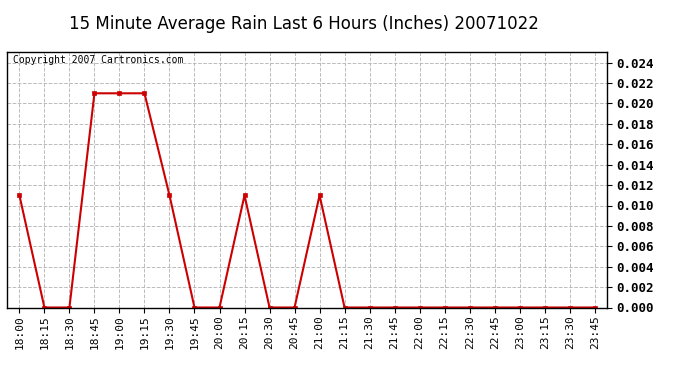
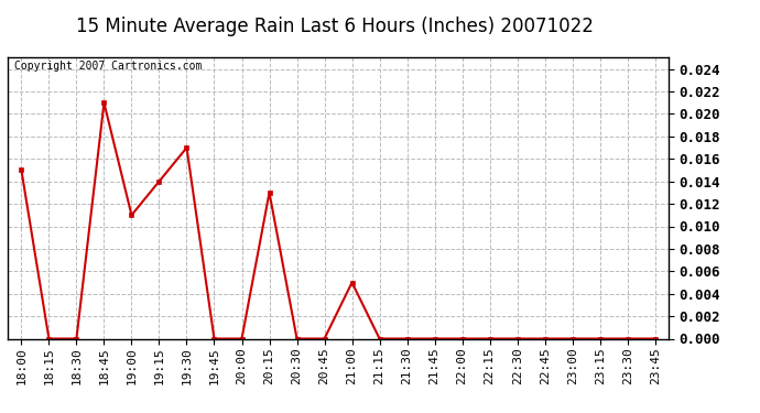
18:00: 0.011 -> 0.015
19:00: 0.021 -> 0.011
19:15: 0.021 -> 0.014
19:30: 0.011 -> 0.017
20:15: 0.011 -> 0.013
21:00: 0.011 -> 0.005
